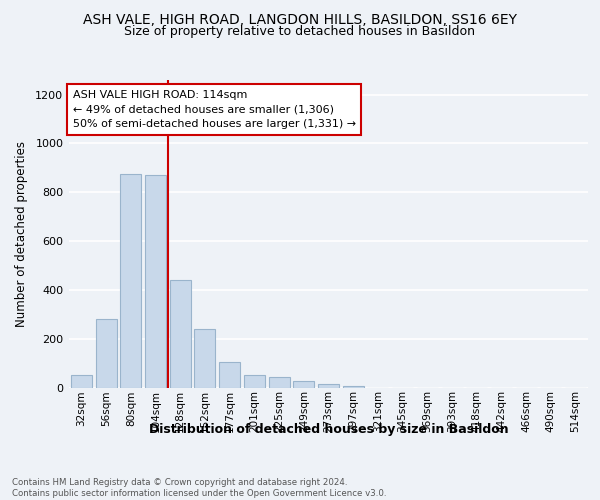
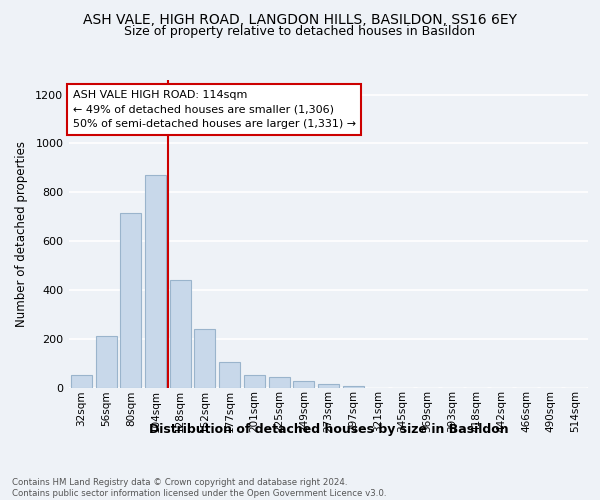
56sqm: 280 -> 210
80sqm: 875 -> 715
